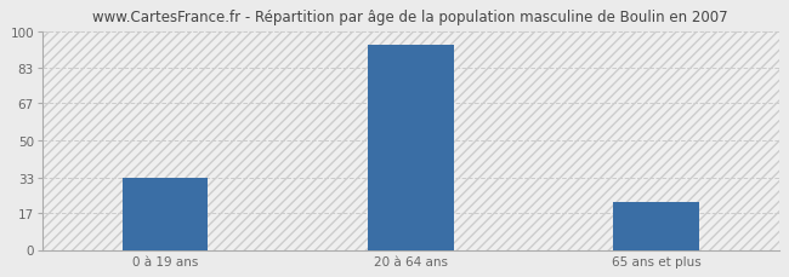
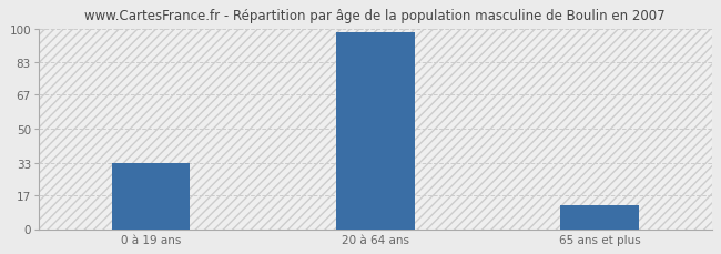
20 à 64 ans: 94 -> 98
65 ans et plus: 22 -> 12
